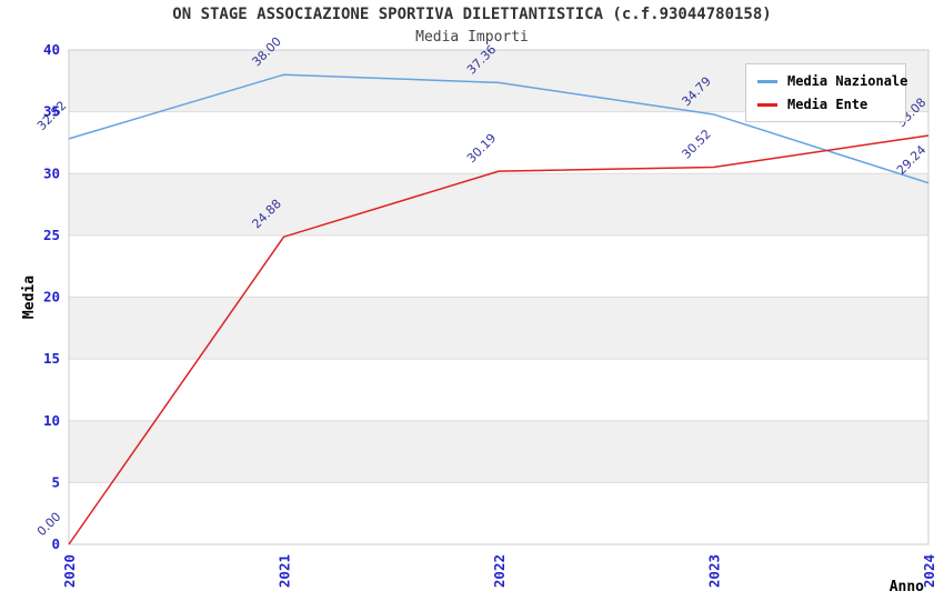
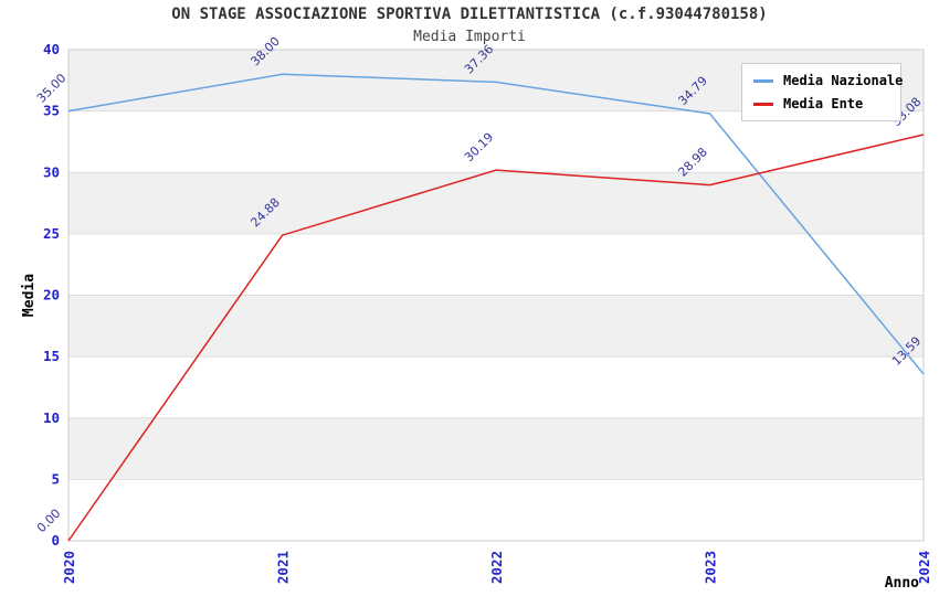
Media Nazionale/2020: 32.82 -> 35.00
Media Ente/2023: 30.52 -> 28.98
Media Nazionale/2024: 29.24 -> 13.59
